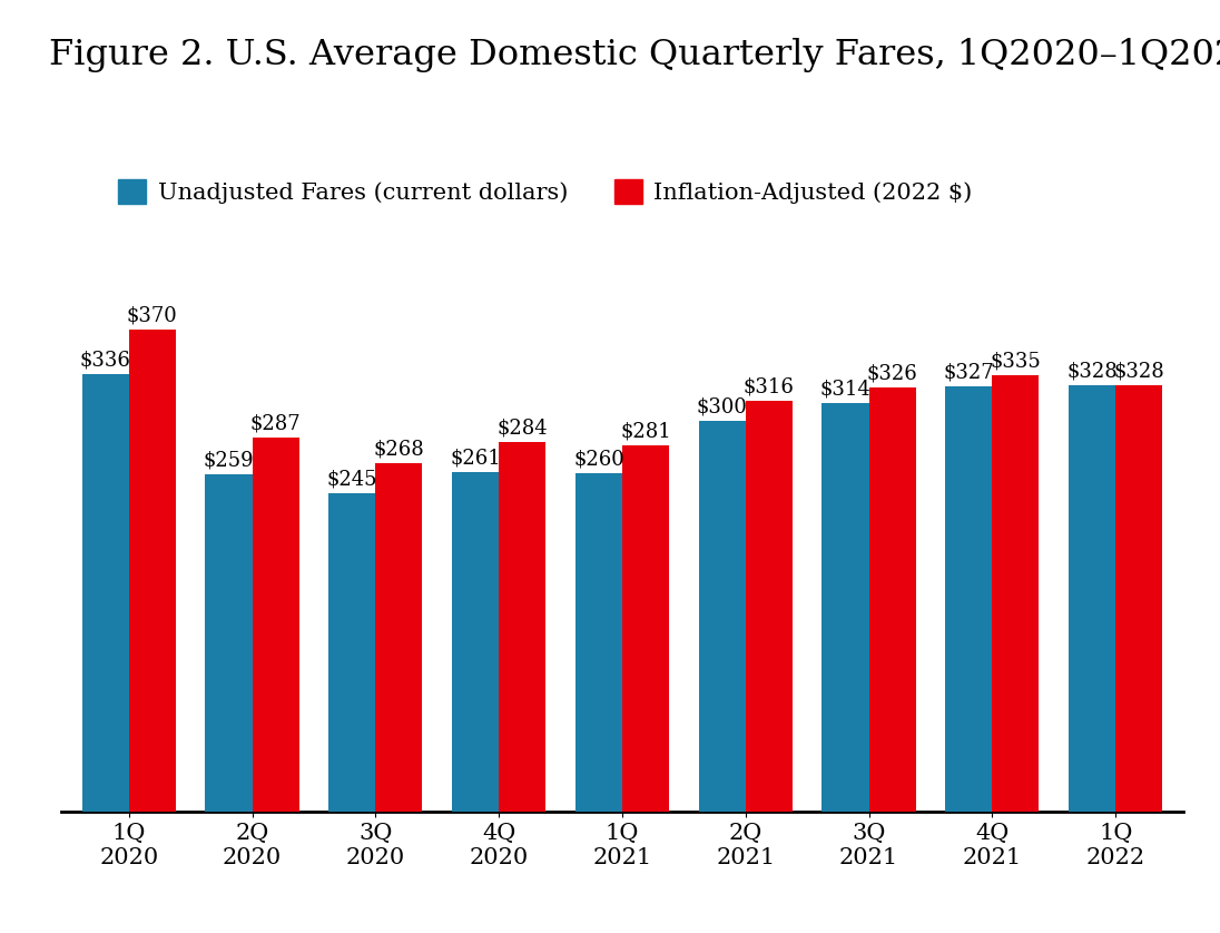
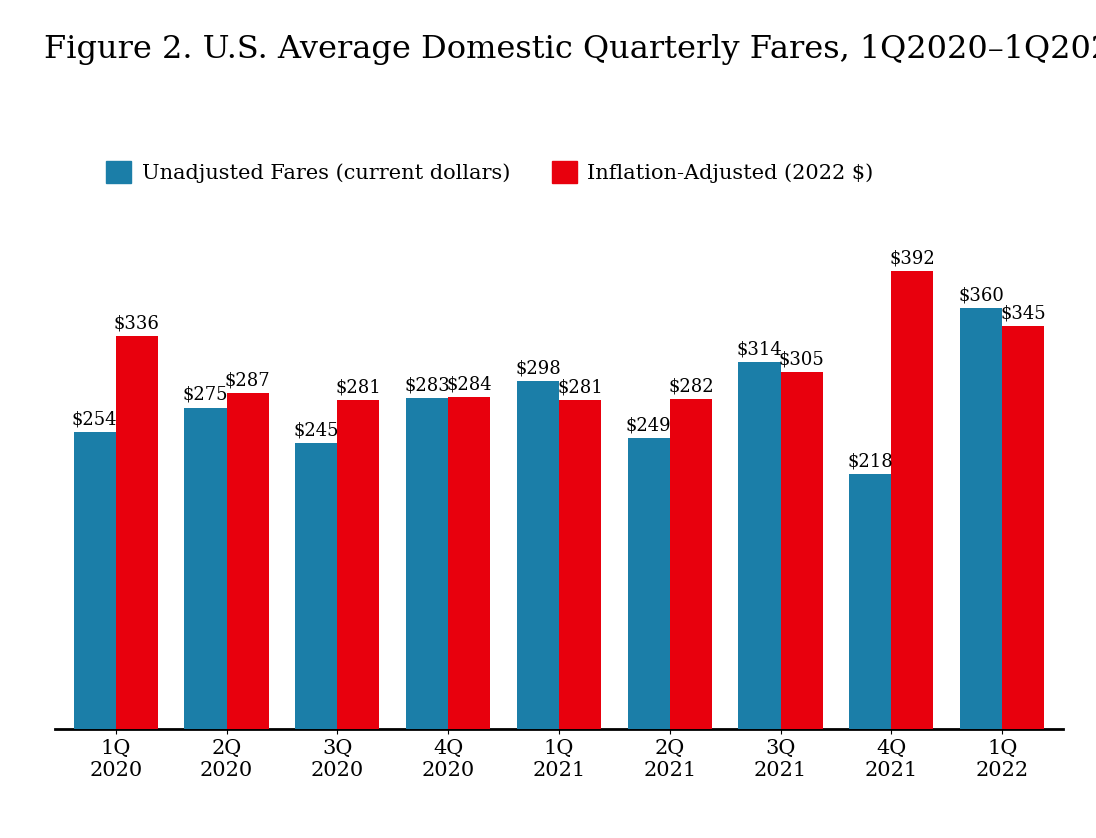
Unadjusted Fares (current dollars)/1Q 2020: $336 -> $254
Inflation-Adjusted (2022 $)/1Q 2020: $370 -> $336
Unadjusted Fares (current dollars)/2Q 2020: $259 -> $275
Inflation-Adjusted (2022 $)/3Q 2020: $268 -> $281
Unadjusted Fares (current dollars)/4Q 2020: $261 -> $283
Unadjusted Fares (current dollars)/1Q 2021: $260 -> $298
Unadjusted Fares (current dollars)/2Q 2021: $300 -> $249
Inflation-Adjusted (2022 $)/2Q 2021: $316 -> $282
Inflation-Adjusted (2022 $)/3Q 2021: $326 -> $305
Unadjusted Fares (current dollars)/4Q 2021: $327 -> $218
Inflation-Adjusted (2022 $)/4Q 2021: $335 -> $392
Unadjusted Fares (current dollars)/1Q 2022: $328 -> $360
Inflation-Adjusted (2022 $)/1Q 2022: $328 -> $345
